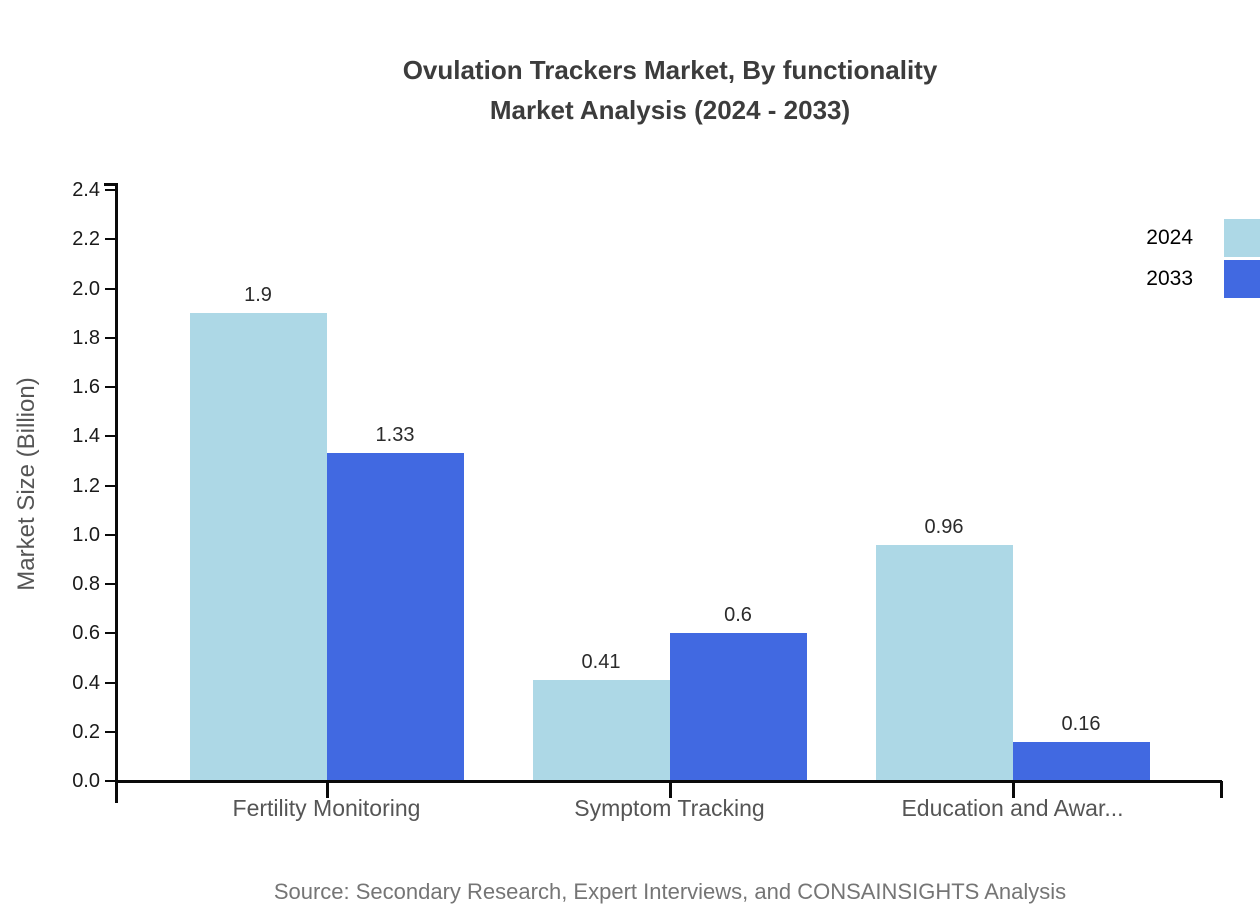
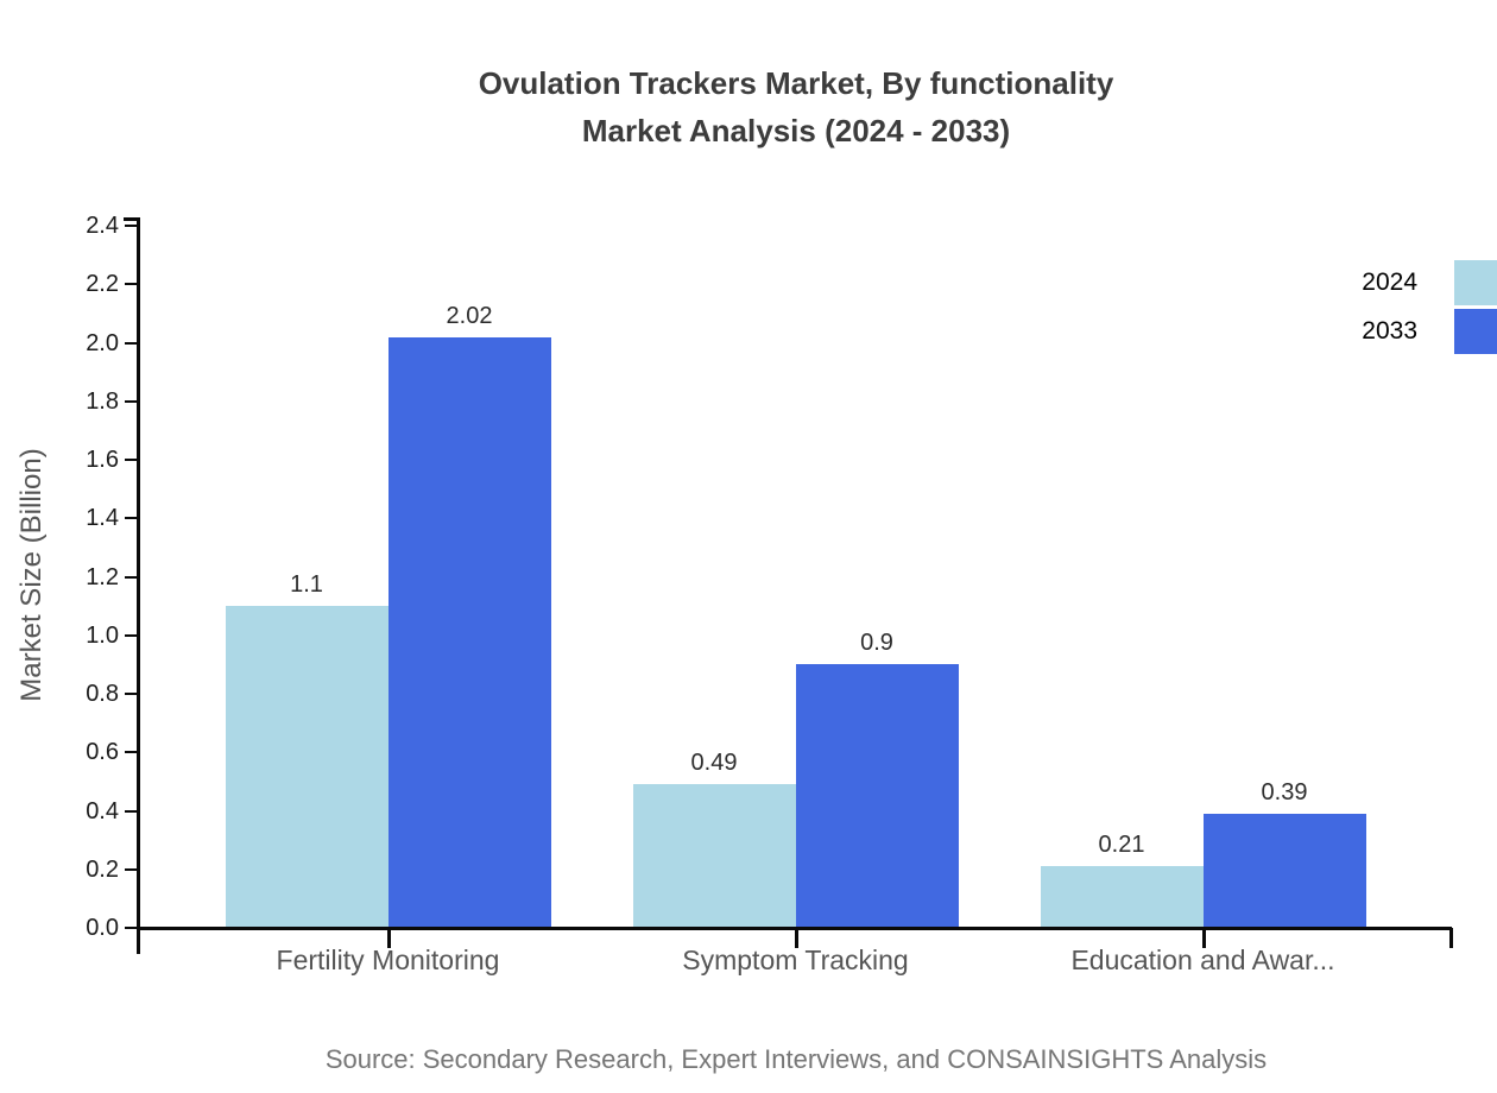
2024/Fertility Monitoring: 1.9 -> 1.1
2033/Fertility Monitoring: 1.33 -> 2.02
2024/Symptom Tracking: 0.41 -> 0.49
2033/Symptom Tracking: 0.6 -> 0.9
2024/Education and Awar...: 0.96 -> 0.21
2033/Education and Awar...: 0.16 -> 0.39
